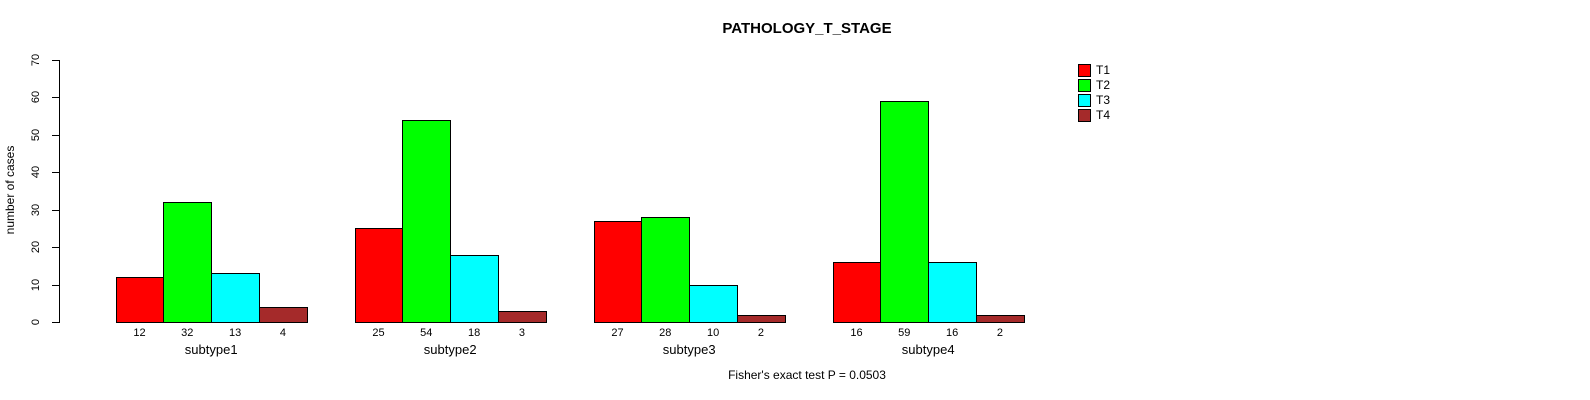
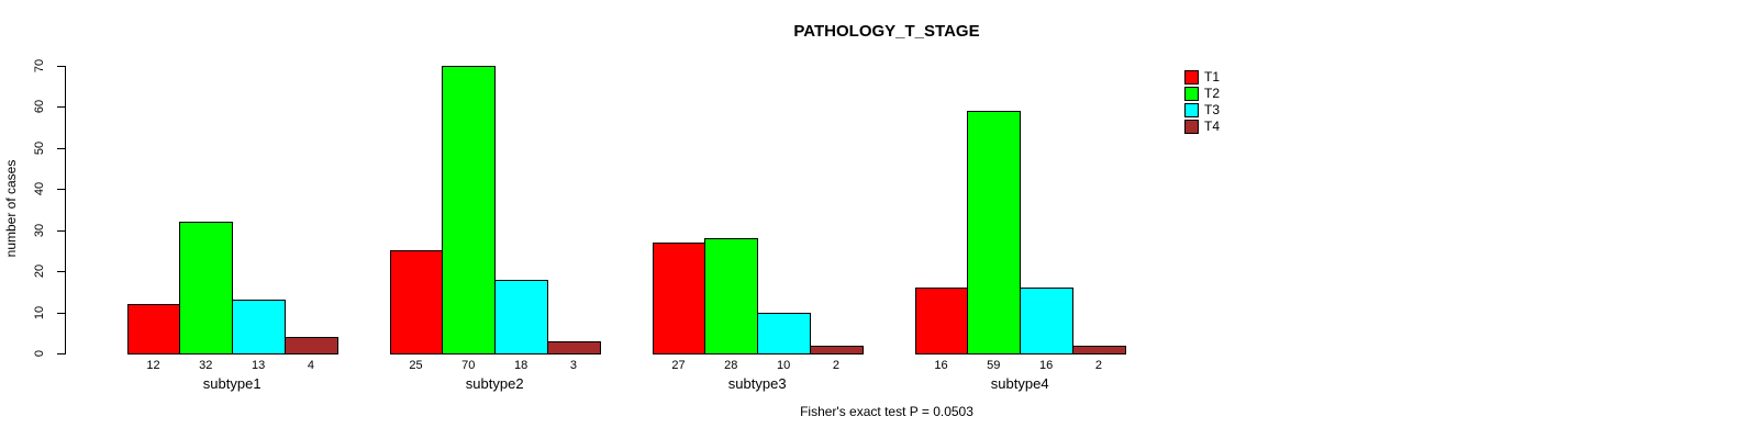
T2/subtype2: 54 -> 70
